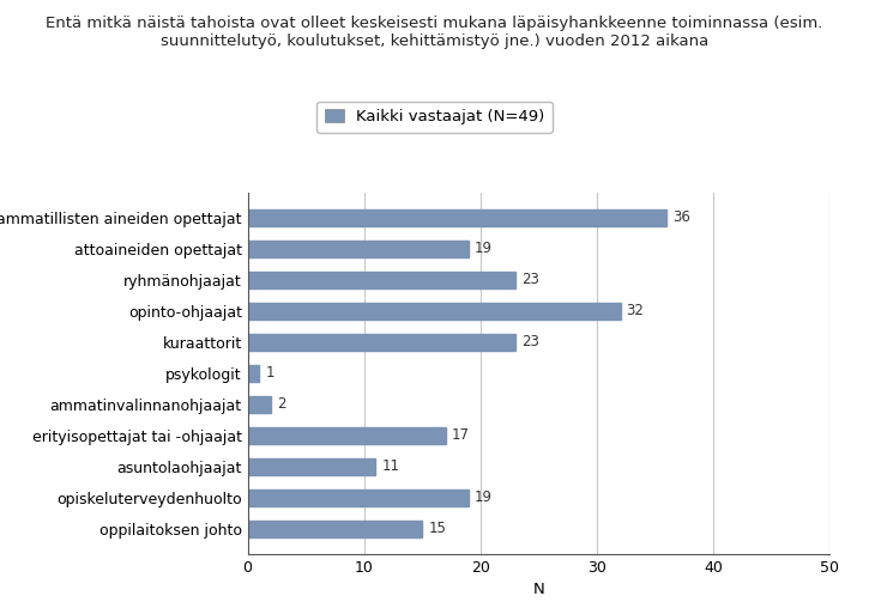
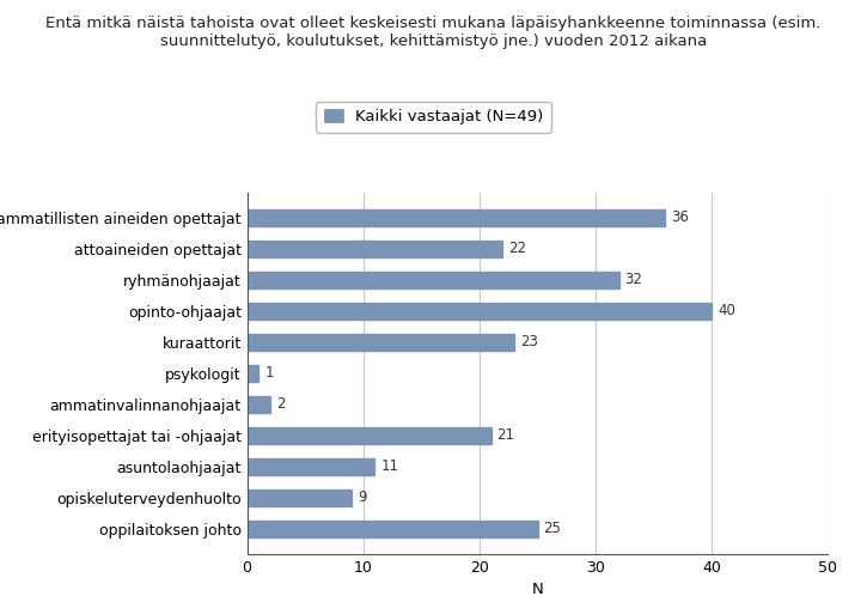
attoaineiden opettajat: 19 -> 22
ryhmänohjaajat: 23 -> 32
opinto-ohjaajat: 32 -> 40
erityisopettajat tai -ohjaajat: 17 -> 21
opiskeluterveydenhuolto: 19 -> 9
oppilaitoksen johto: 15 -> 25
